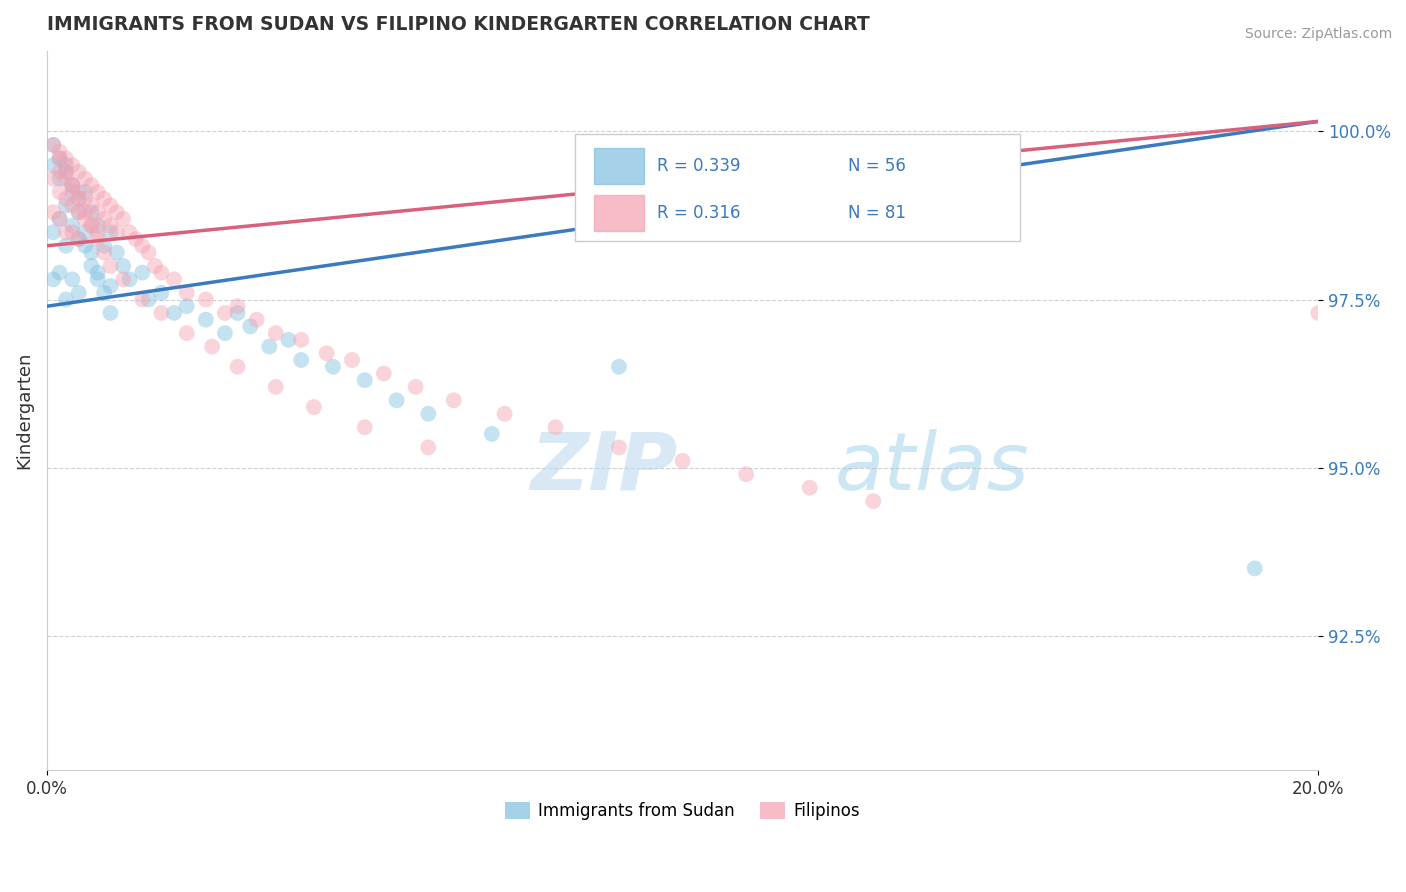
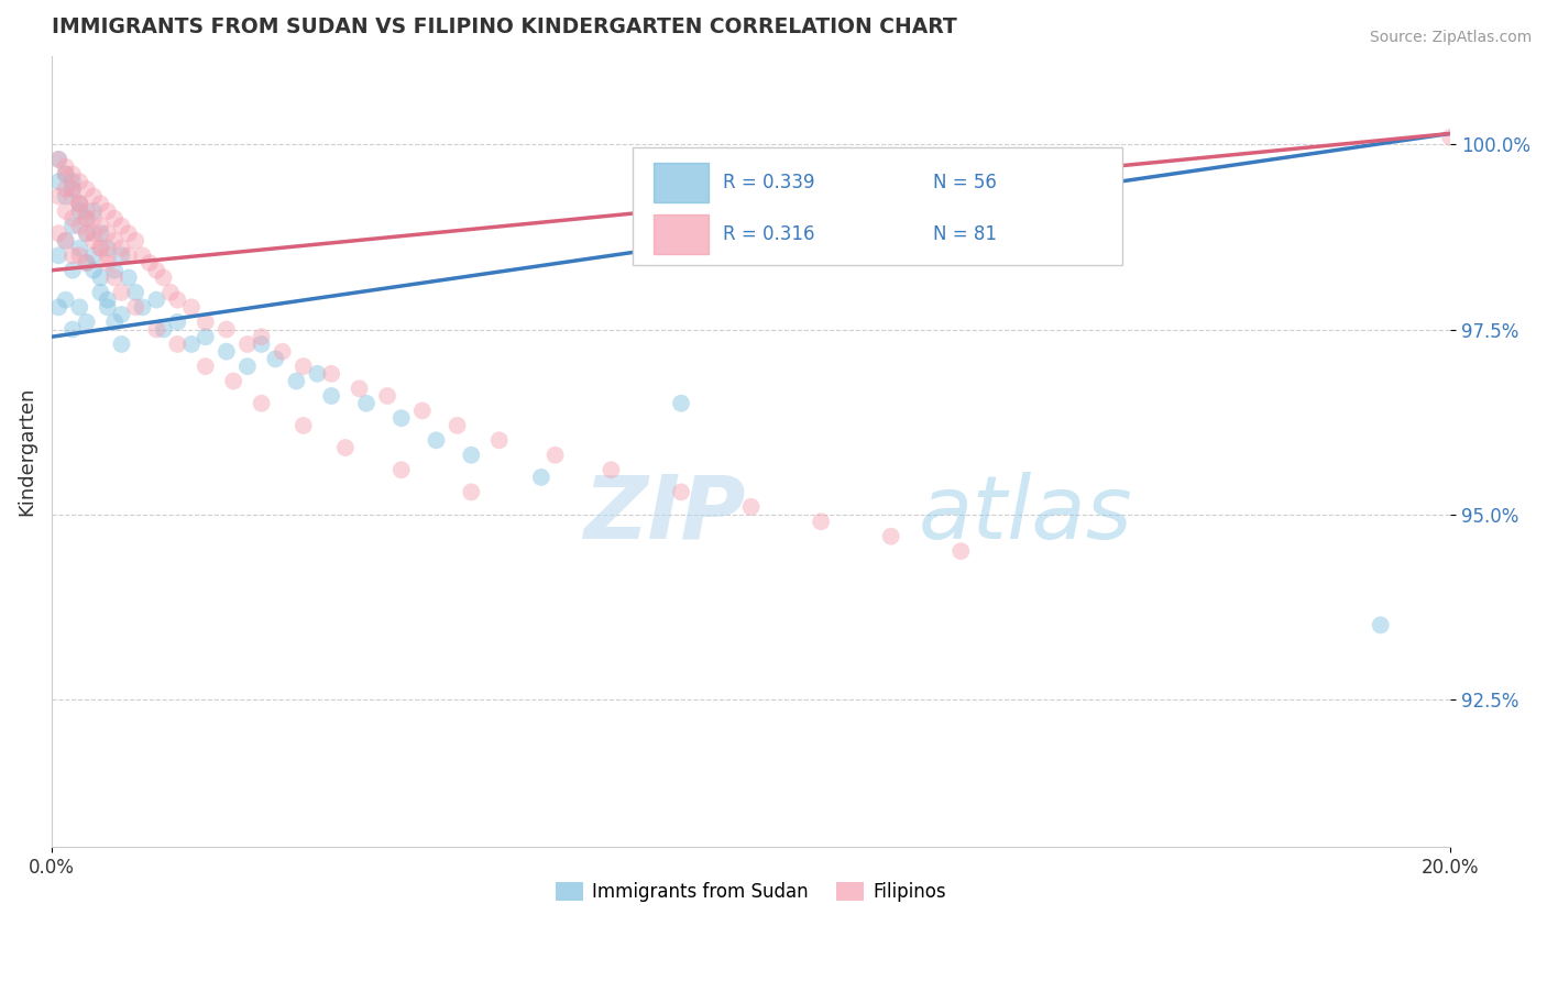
Filipinos/20.0%: 97.3% -> 100.1%
